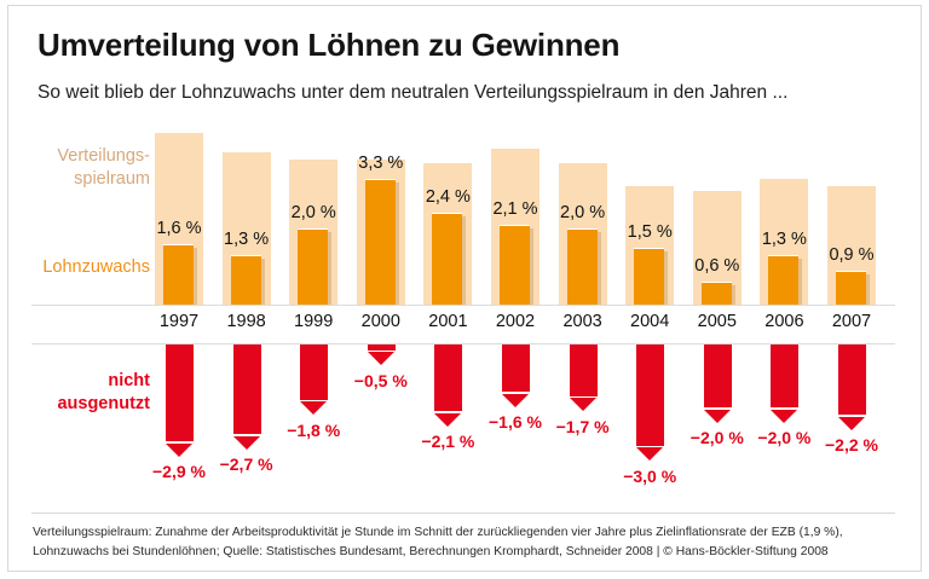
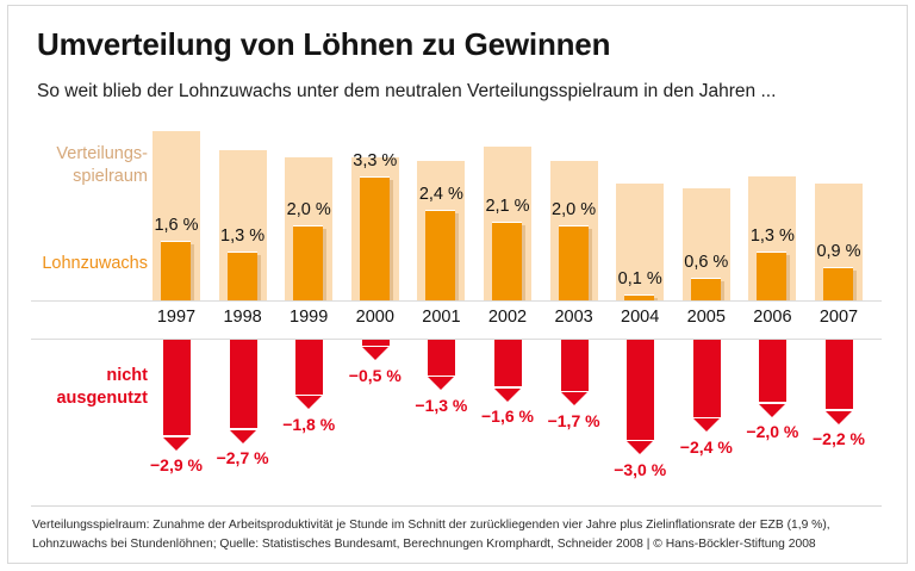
nicht ausgenutzt/2001: −2,1 -> −1,3
Lohnzuwachs/2004: 1,5 -> 0,1
nicht ausgenutzt/2005: −2,0 -> −2,4
